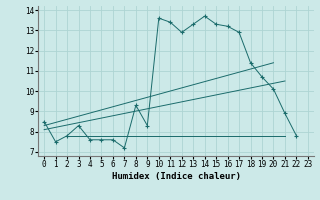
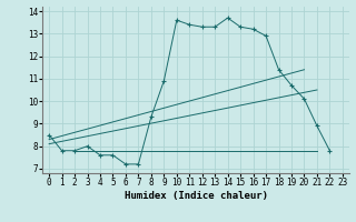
1: 7.5 -> 7.8
3: 8.3 -> 8.0
6: 7.6 -> 7.2
9: 8.3 -> 10.9
12: 12.9 -> 13.3
